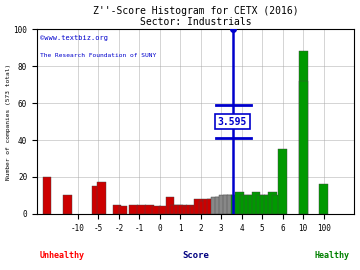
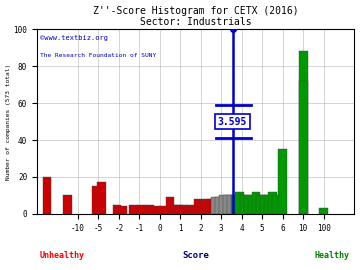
100: 16 -> 3
